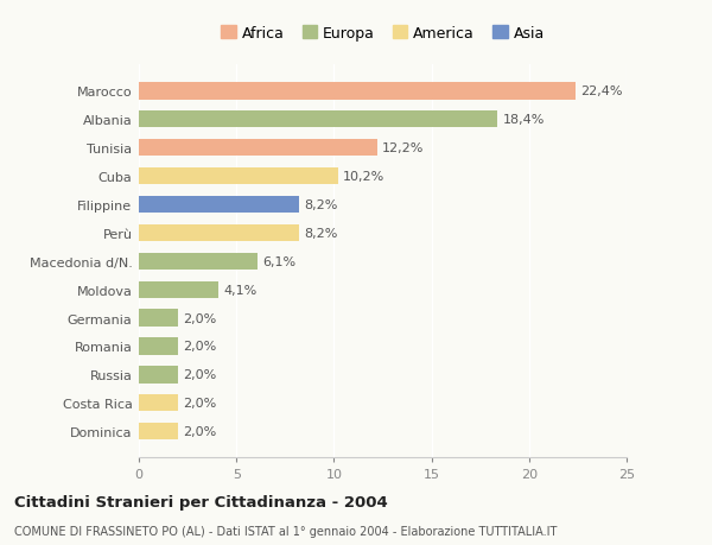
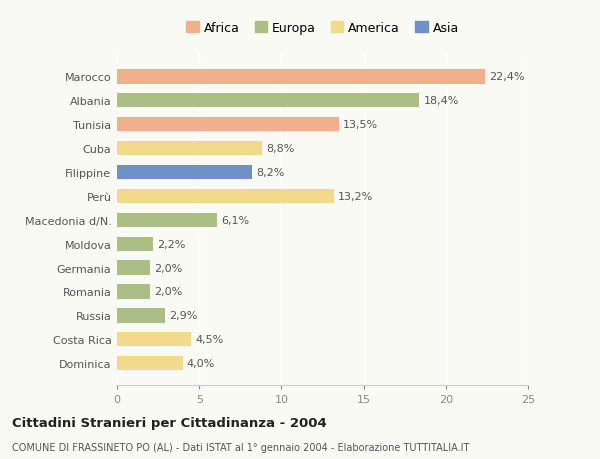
Tunisia: 12,2% -> 13,5%
Cuba: 10,2% -> 8,8%
Perù: 8,2% -> 13,2%
Moldova: 4,1% -> 2,2%
Russia: 2,0% -> 2,9%
Costa Rica: 2,0% -> 4,5%
Dominica: 2,0% -> 4,0%
